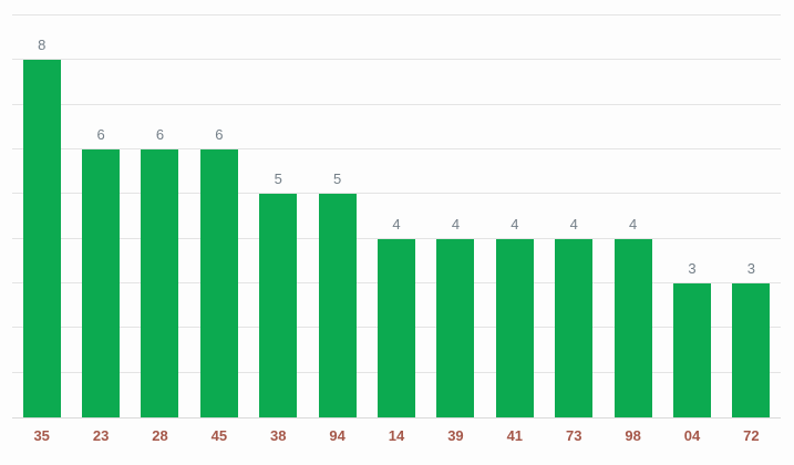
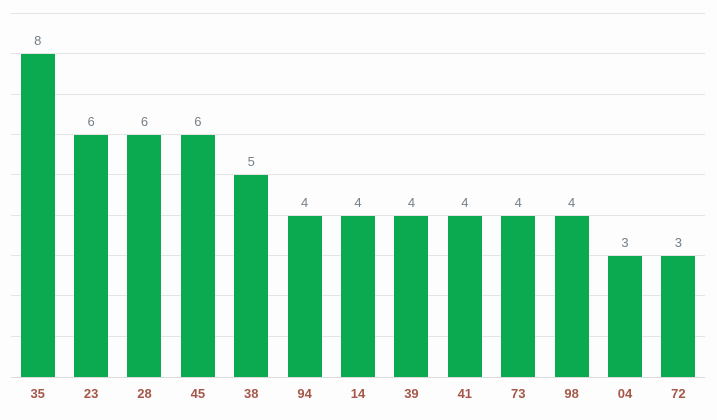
94: 5 -> 4
